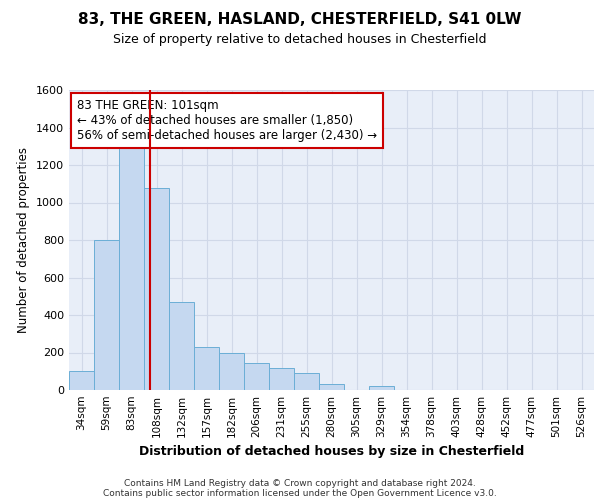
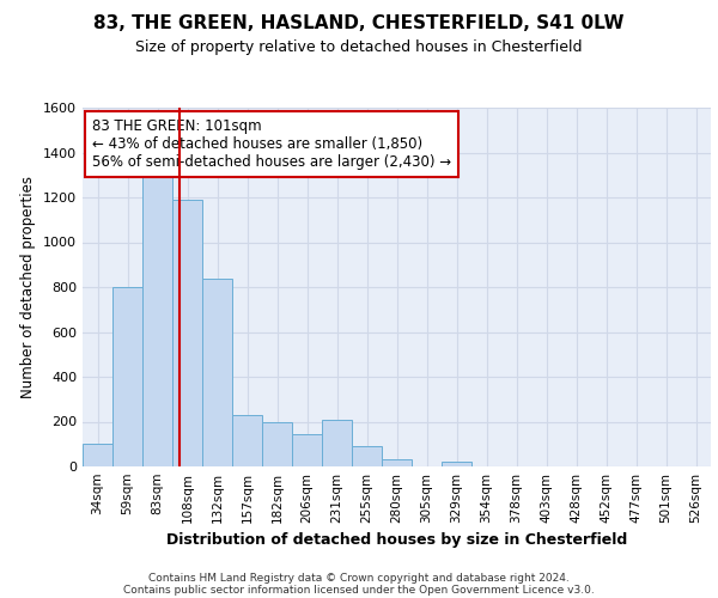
108sqm: 1080 -> 1190
132sqm: 470 -> 840
231sqm: 120 -> 210
